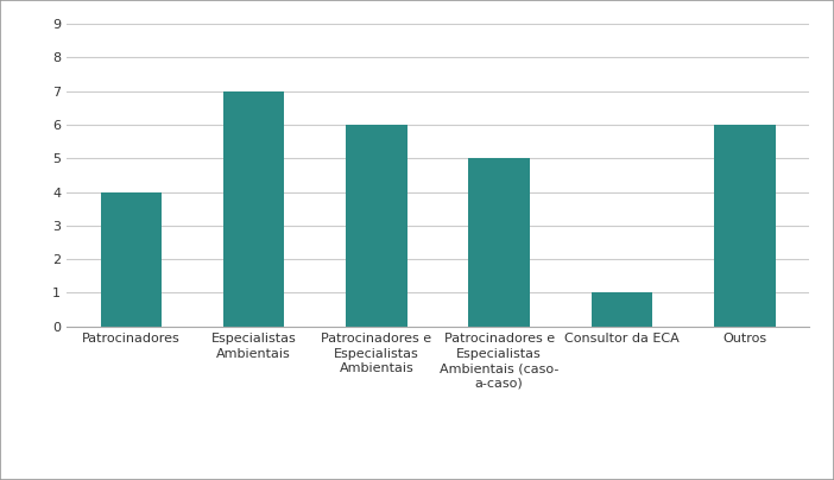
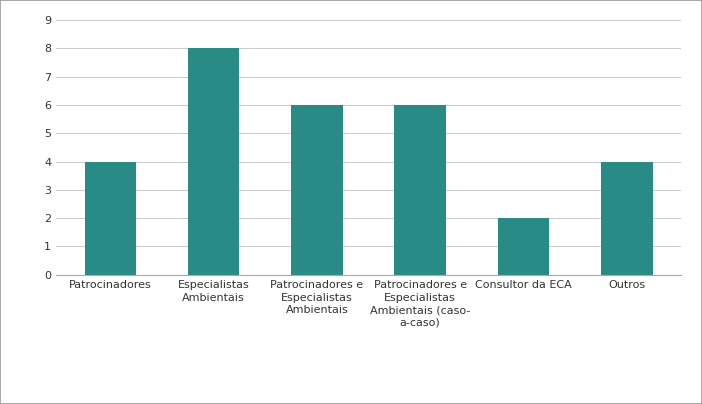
Especialistas Ambientais: 7 -> 8
Patrocinadores e Especialistas Ambientais (caso- a-caso): 5 -> 6
Consultor da ECA: 1 -> 2
Outros: 6 -> 4
